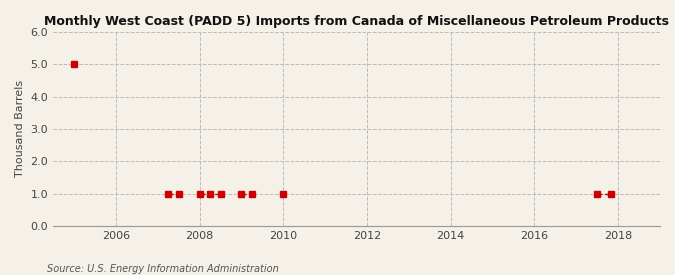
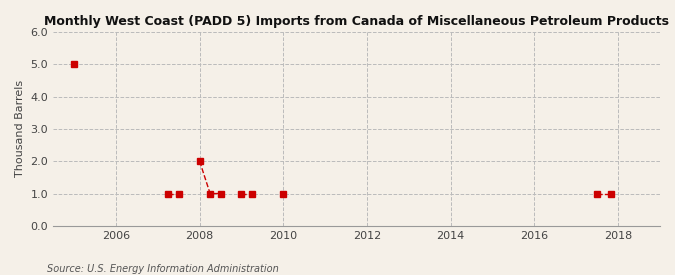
2008: 1 -> 2
